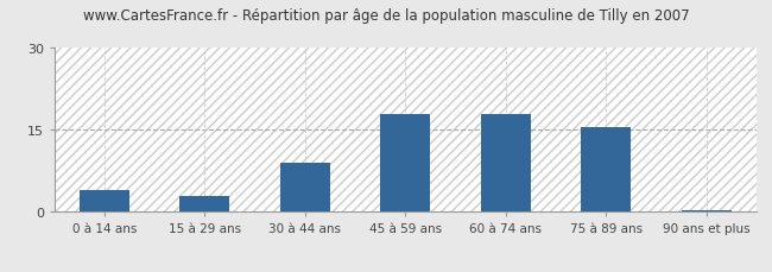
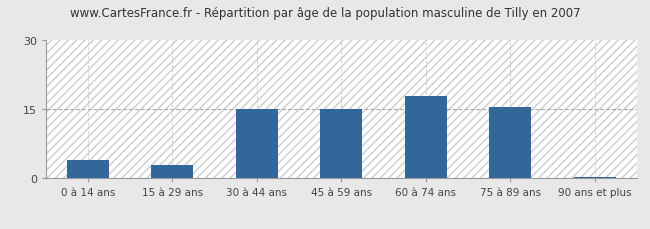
30 à 44 ans: 9.0 -> 15.0
45 à 59 ans: 18.0 -> 15.0
